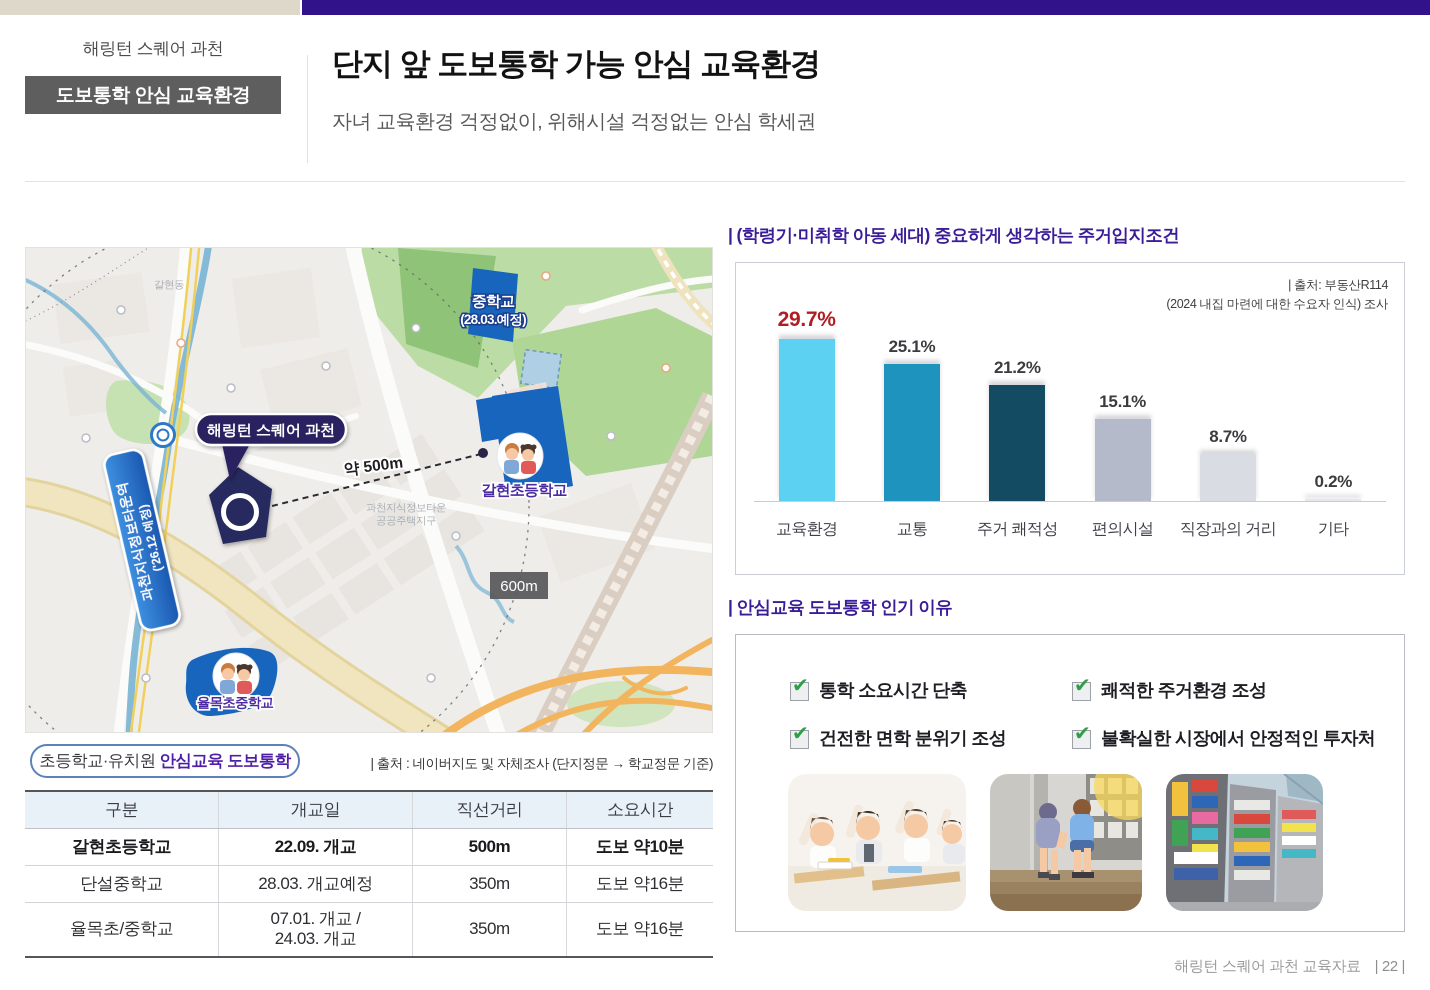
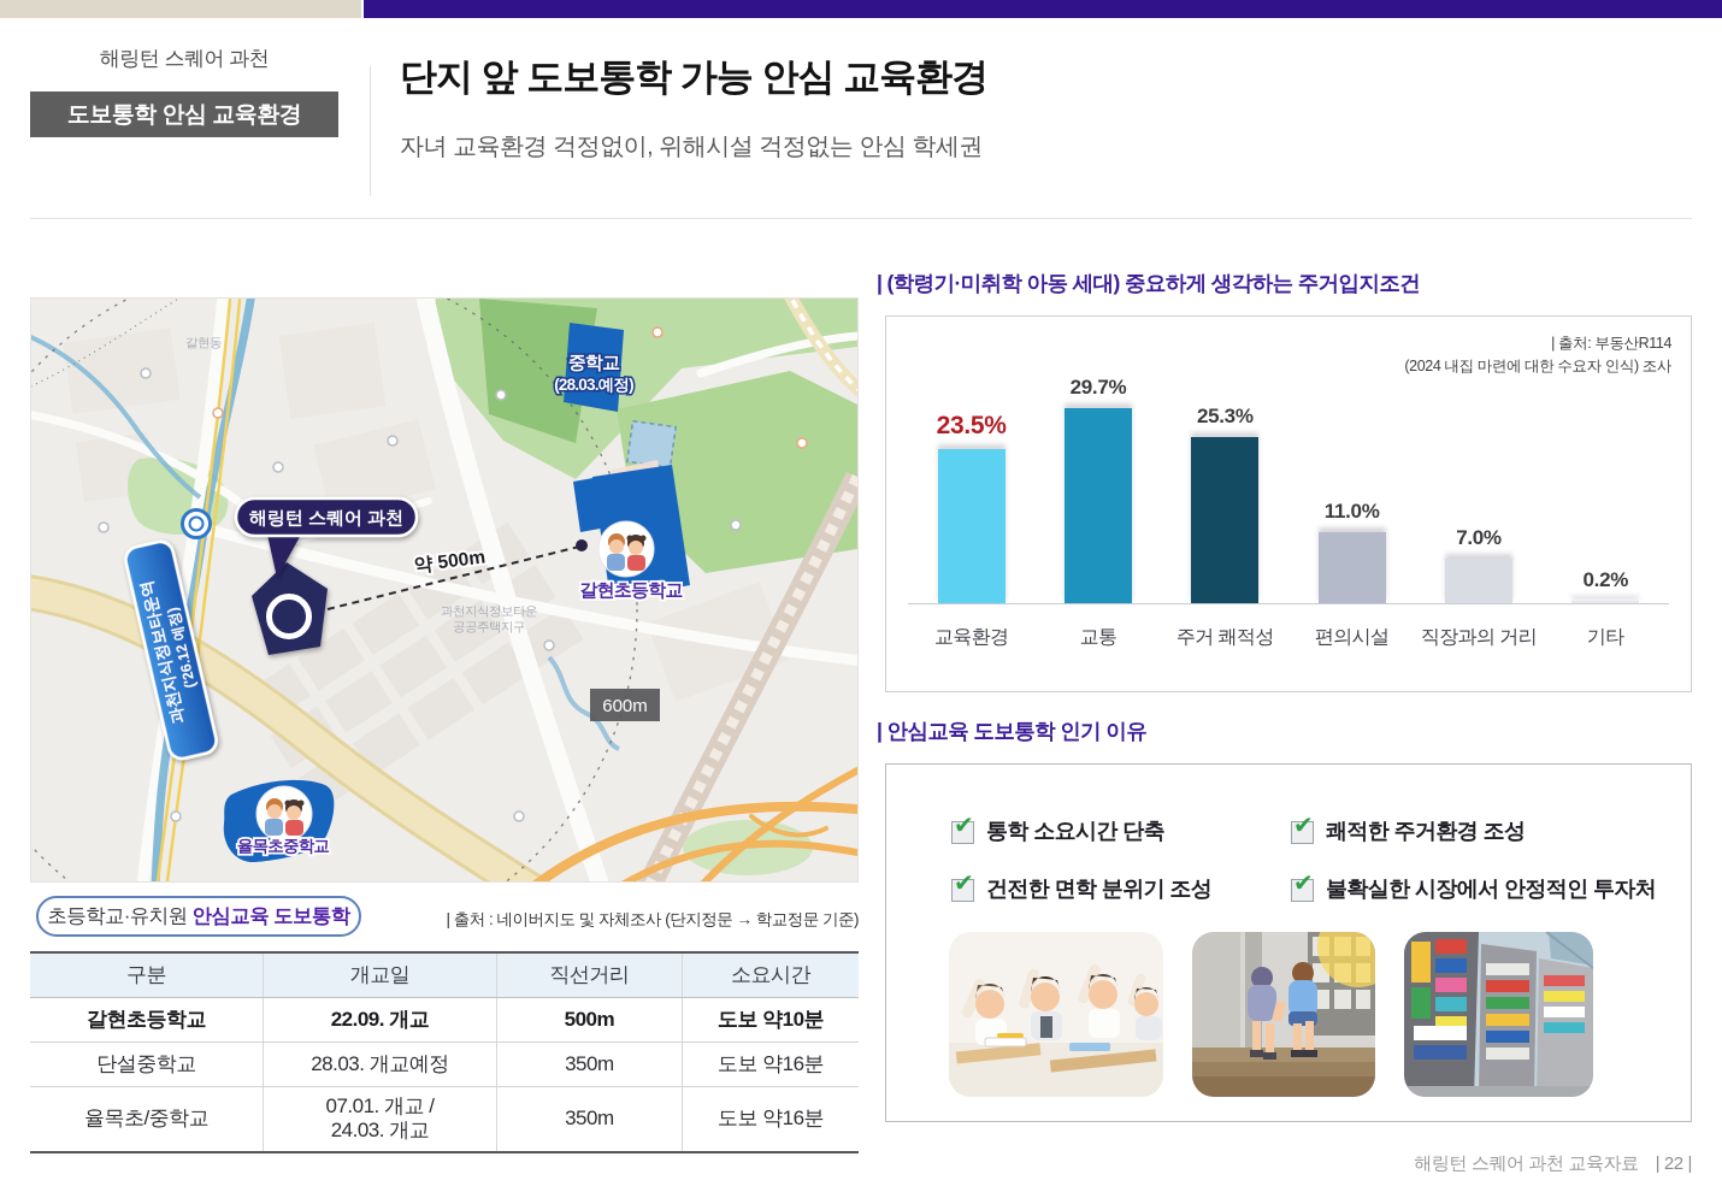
교육환경: 29.7% -> 23.5%
교통: 25.1% -> 29.7%
주거 쾌적성: 21.2% -> 25.3%
편의시설: 15.1% -> 11.0%
직장과의 거리: 8.7% -> 7.0%
